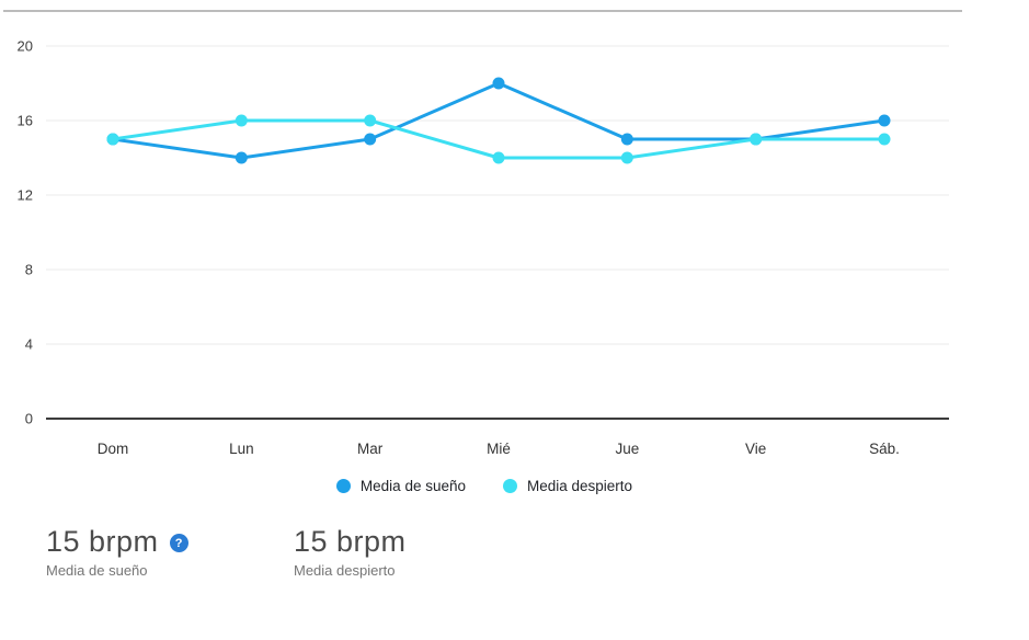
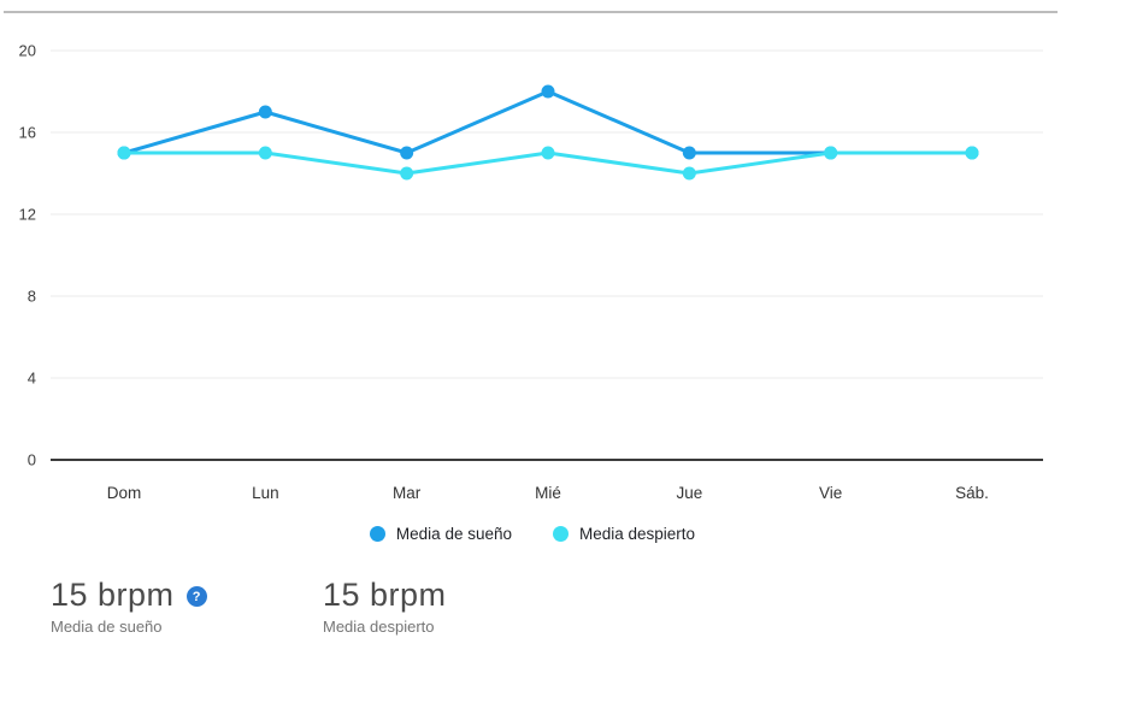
Media de sueño/Lun: 14 -> 17
Media despierto/Lun: 16 -> 15
Media despierto/Mar: 16 -> 14
Media despierto/Mié: 14 -> 15
Media de sueño/Sáb.: 16 -> 15
